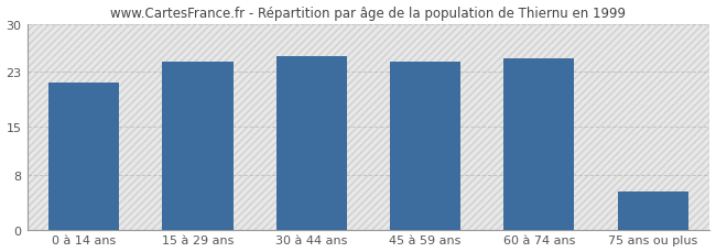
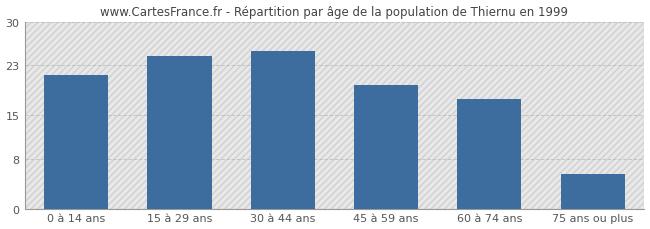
45 à 59 ans: 24.4 -> 19.8
60 à 74 ans: 25.0 -> 17.6
